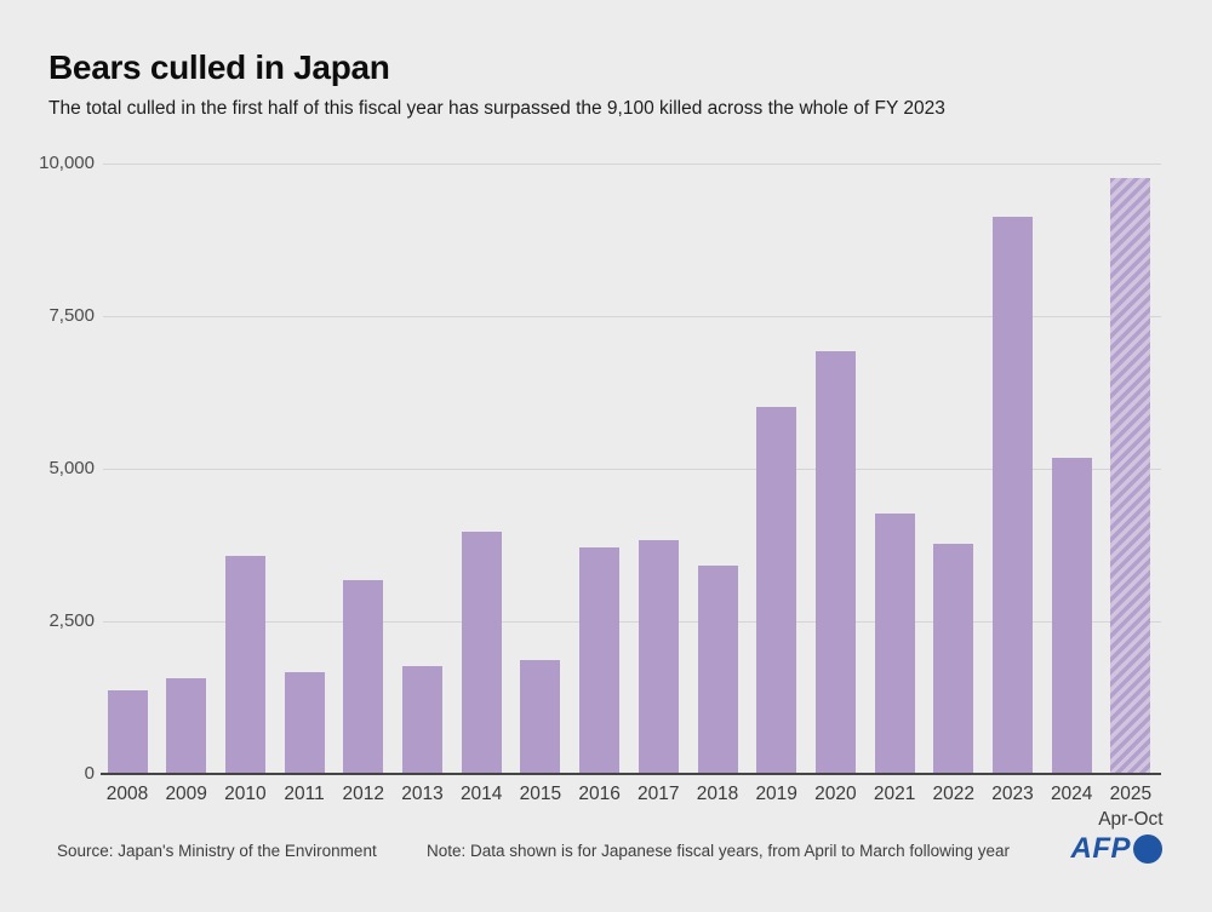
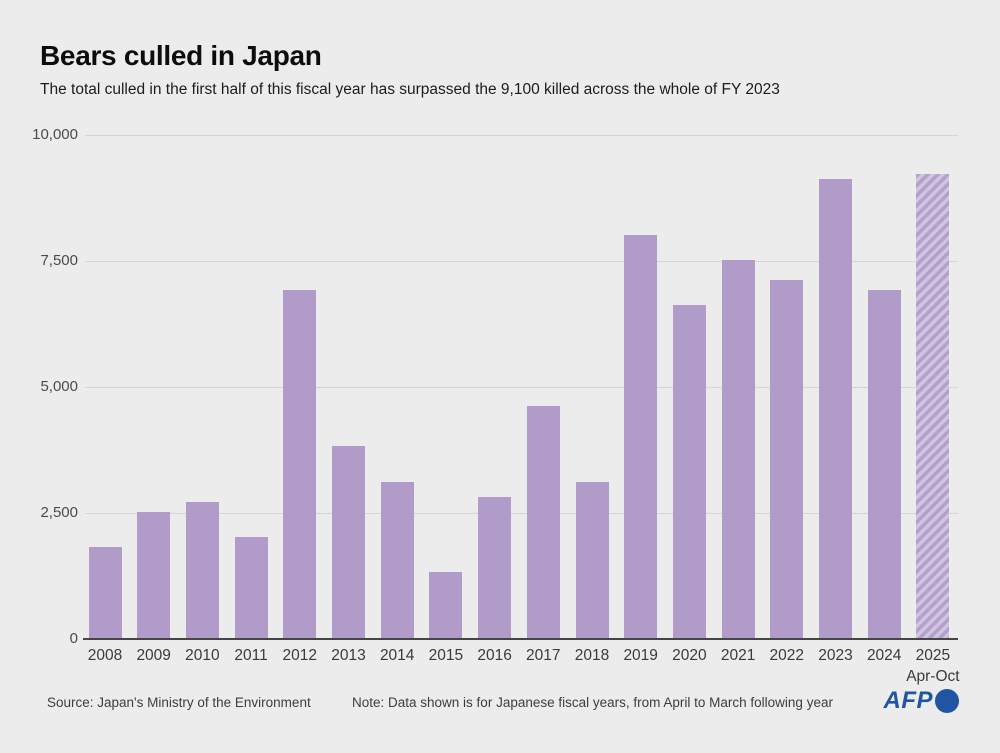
2008: 1400 -> 1800
2009: 1600 -> 2500
2010: 3600 -> 2700
2011: 1600 -> 2000
2012: 3200 -> 6900
2013: 1800 -> 3800
2014: 4000 -> 3100
2015: 1800 -> 1300
2016: 3700 -> 2800
2017: 3800 -> 4600
2018: 3400 -> 3100
2019: 6000 -> 8000
2020: 6900 -> 6600
2021: 4200 -> 7500
2022: 3800 -> 7100
2024: 5200 -> 6900
2025: 9800 -> 9200
